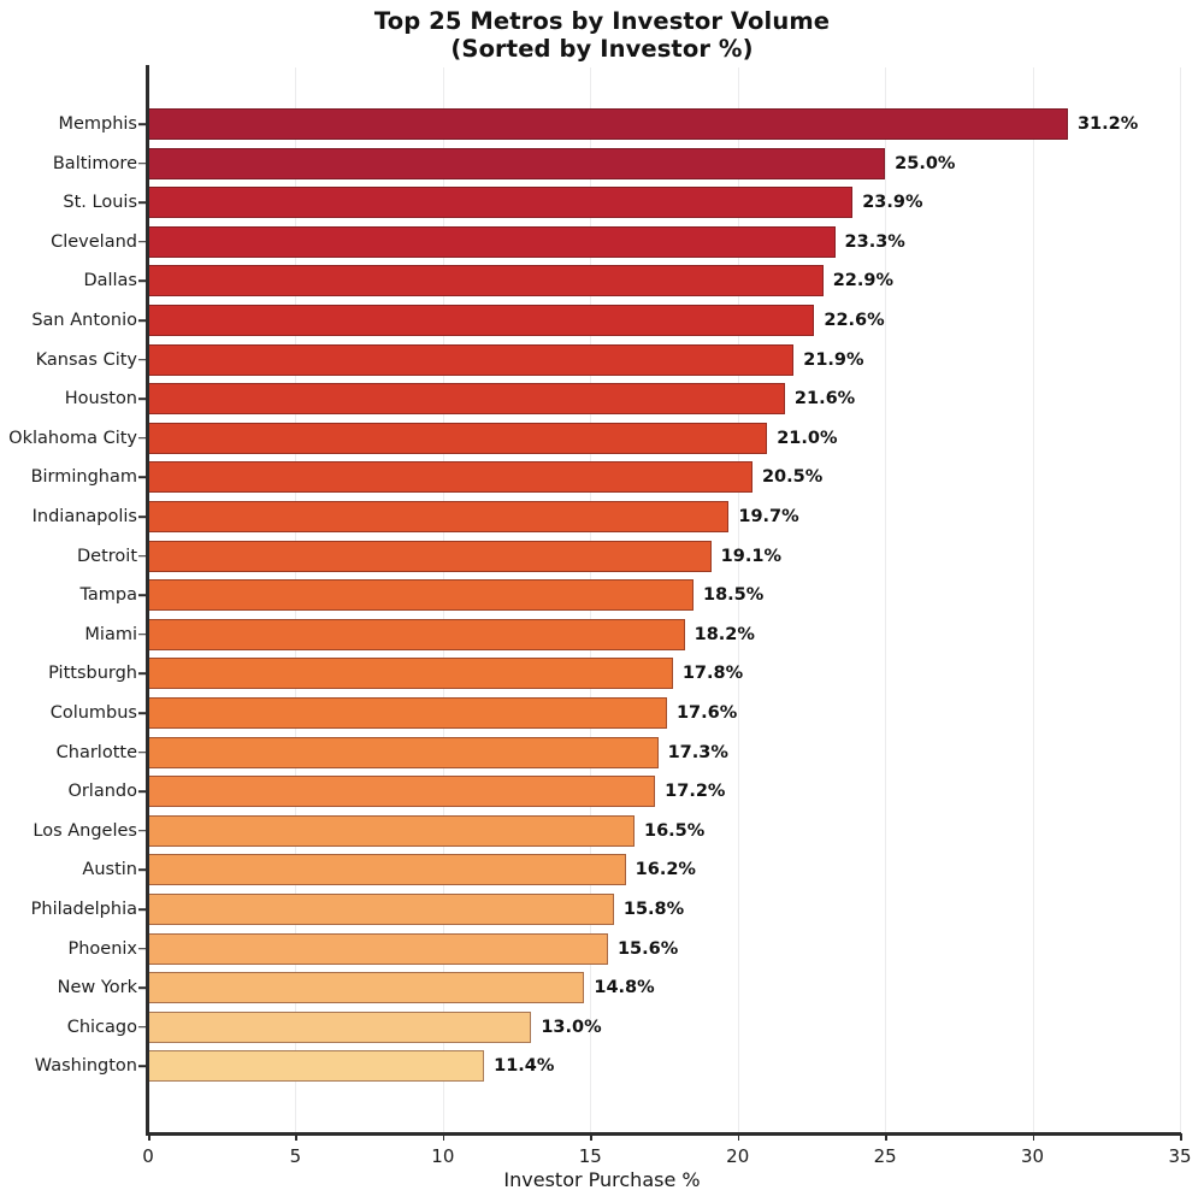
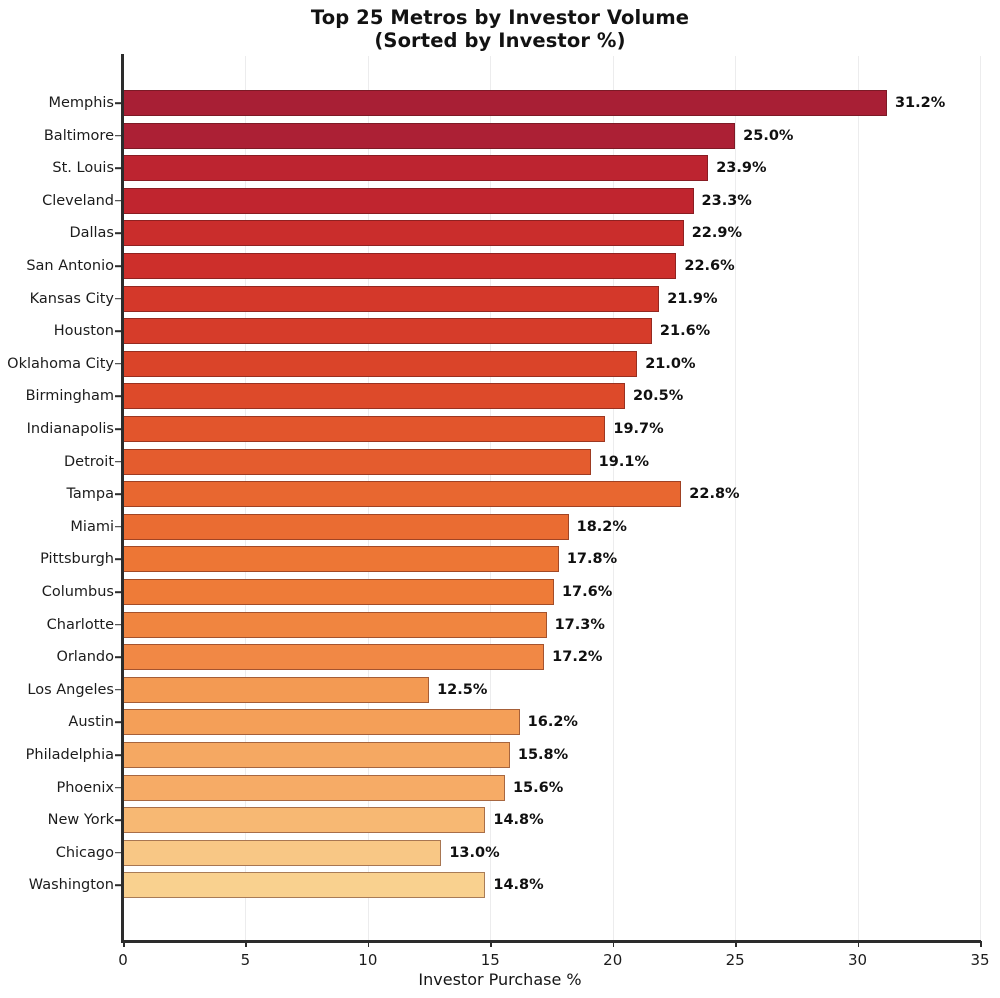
Tampa: 18.5% -> 22.8%
Los Angeles: 16.5% -> 12.5%
Washington: 11.4% -> 14.8%
